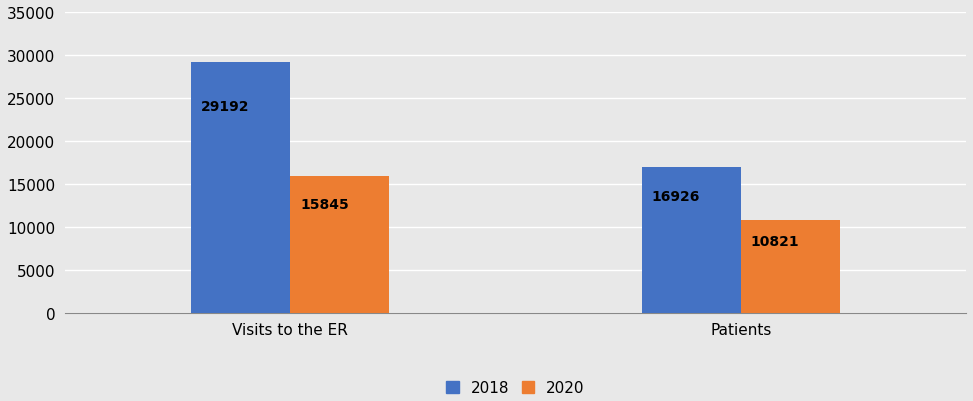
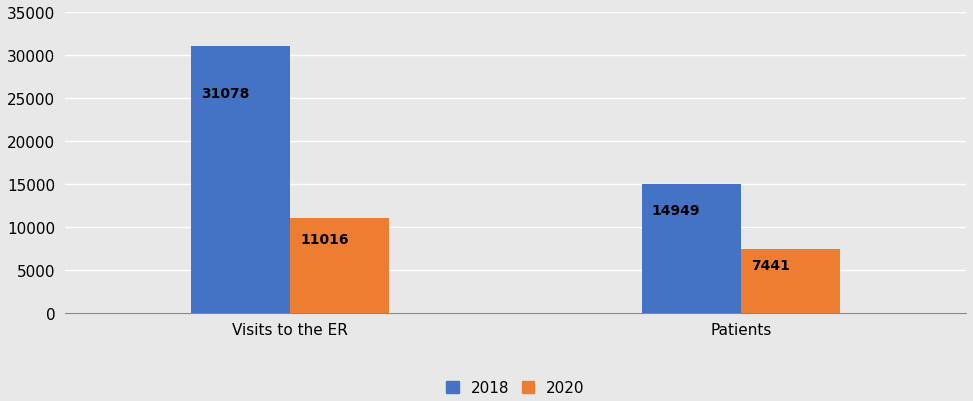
2018/Visits to the ER: 29192 -> 31078
2020/Visits to the ER: 15845 -> 11016
2018/Patients: 16926 -> 14949
2020/Patients: 10821 -> 7441
